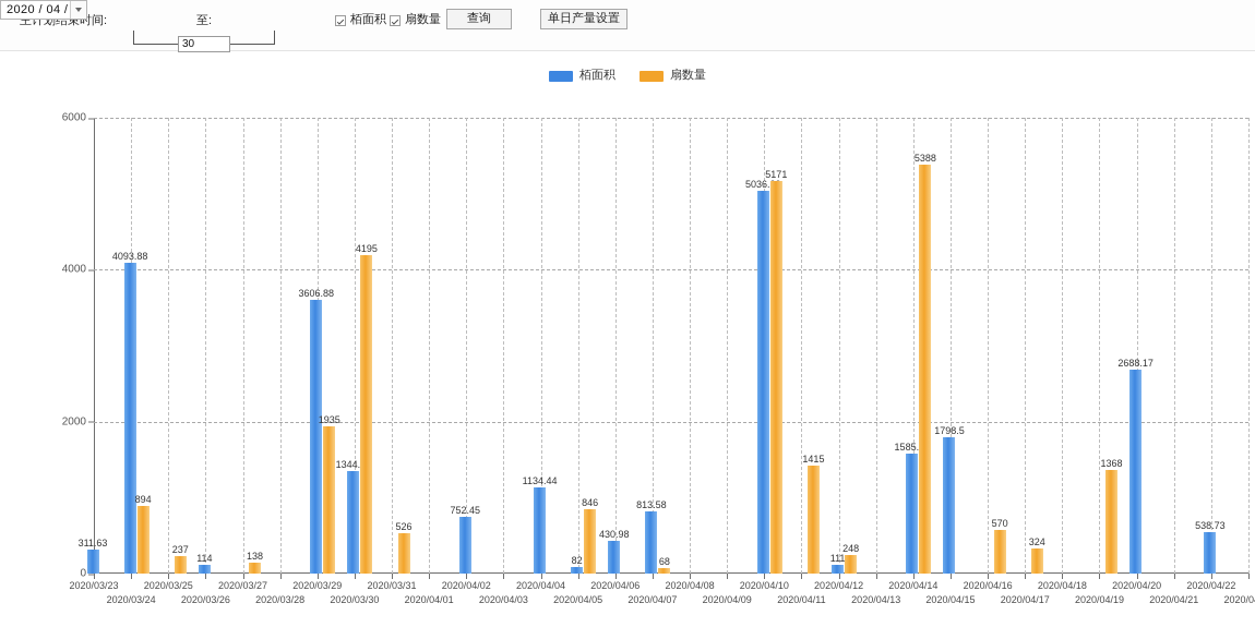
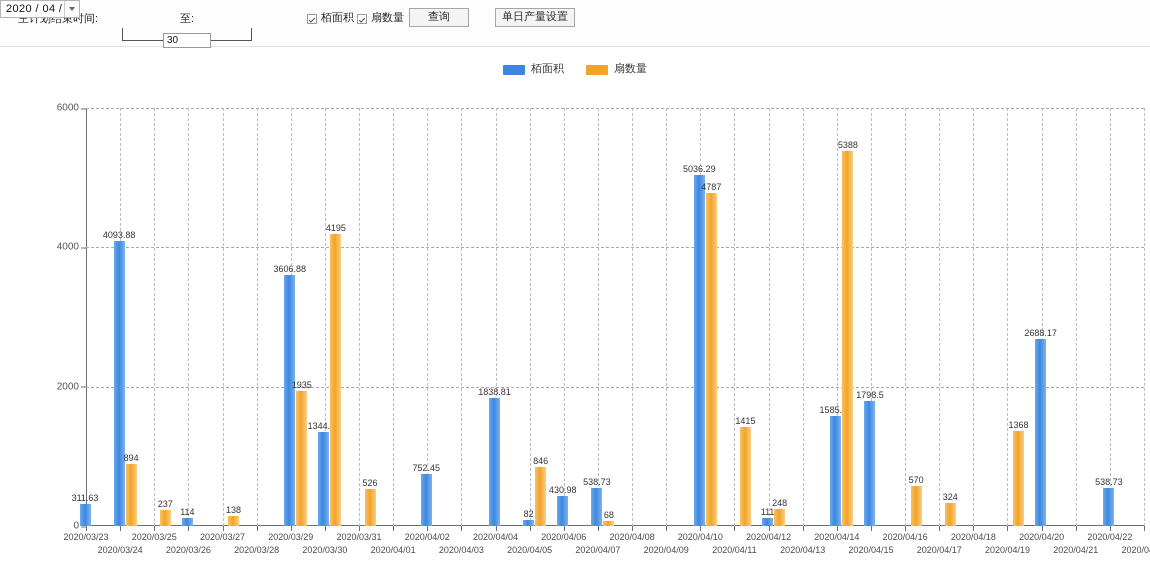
栢面积/2020/04/04: 1134.44 -> 1838.81
栢面积/2020/04/07: 813.58 -> 538.73
扇数量/2020/04/10: 5171 -> 4787
